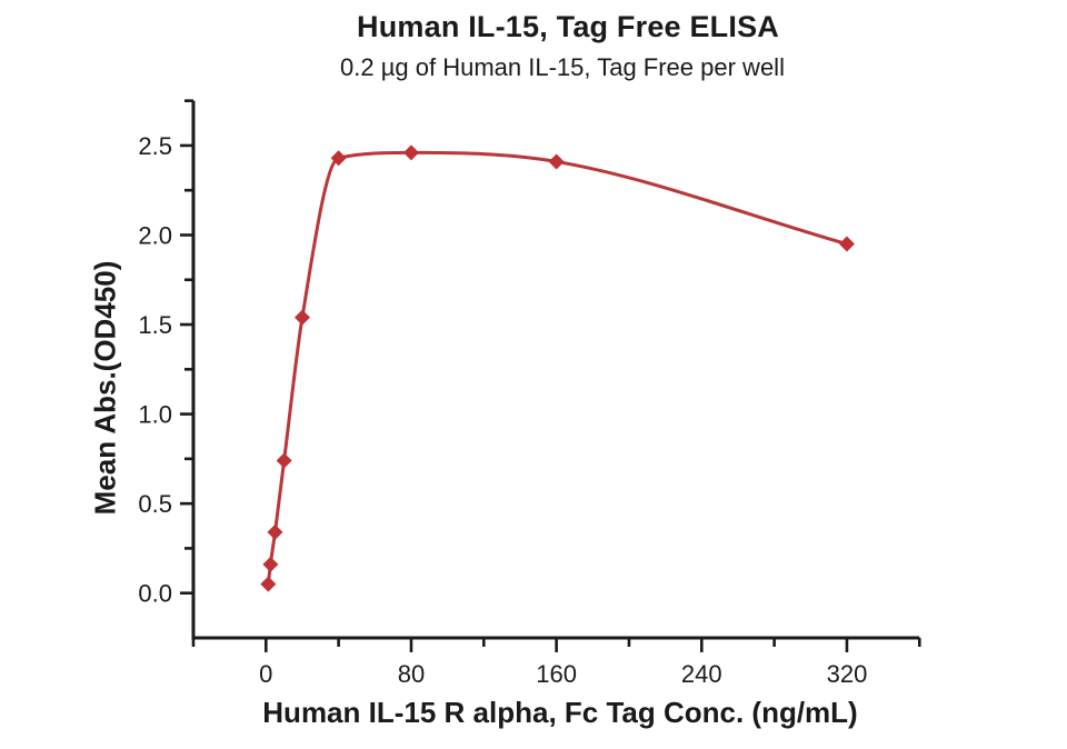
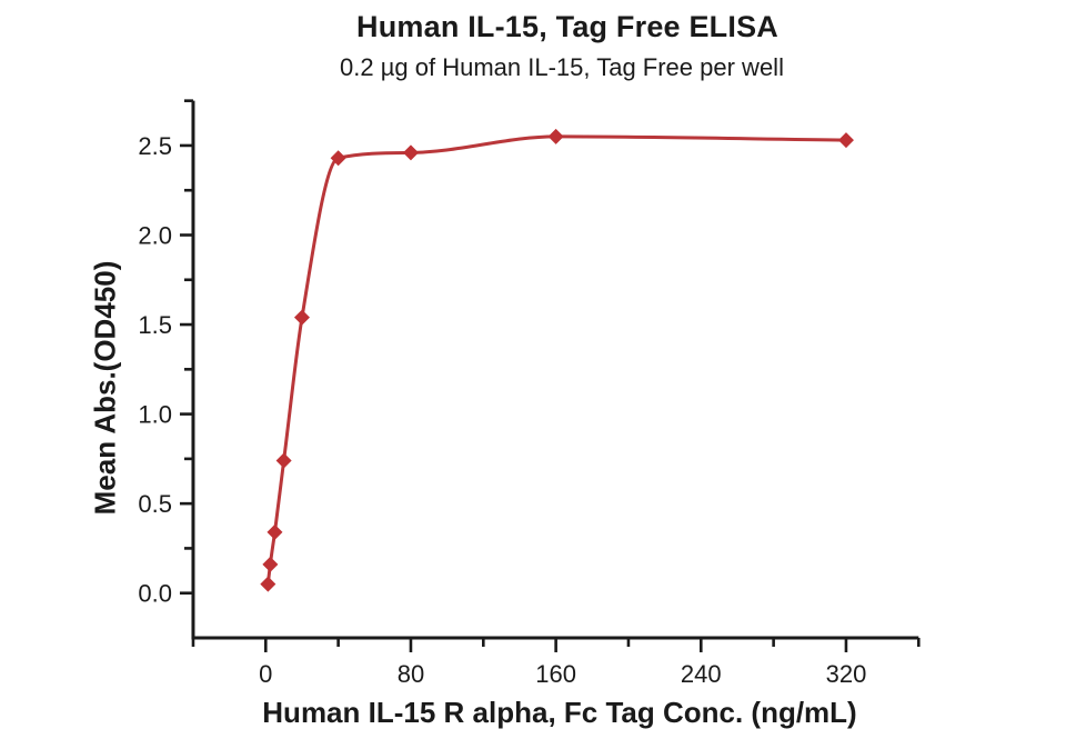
160: 2.41 -> 2.55
320: 1.95 -> 2.53
